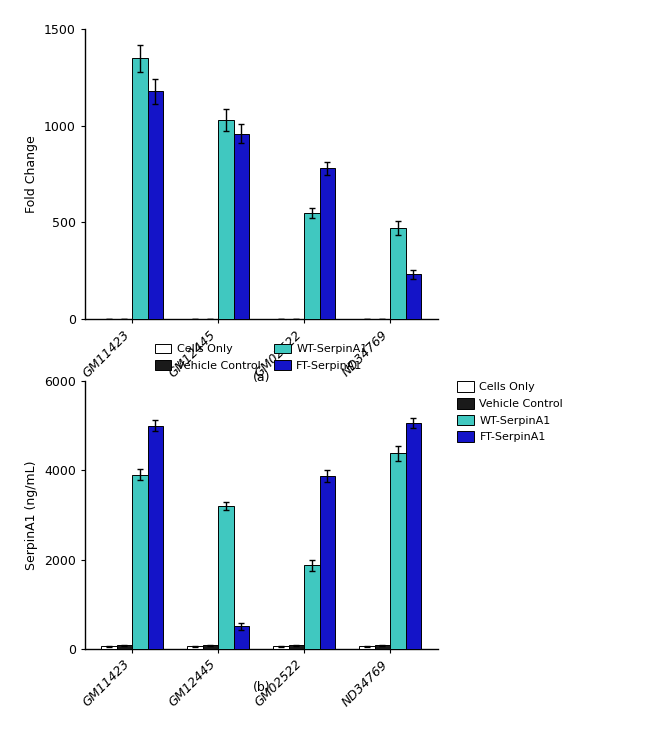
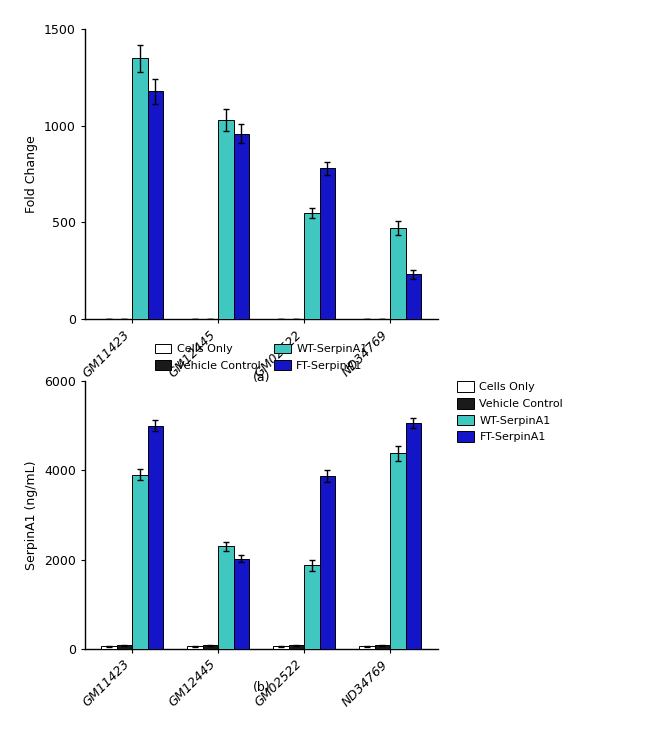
WT-SerpinA1/GM12445: 3200 -> 2300
FT-SerpinA1/GM12445: 500 -> 2020
